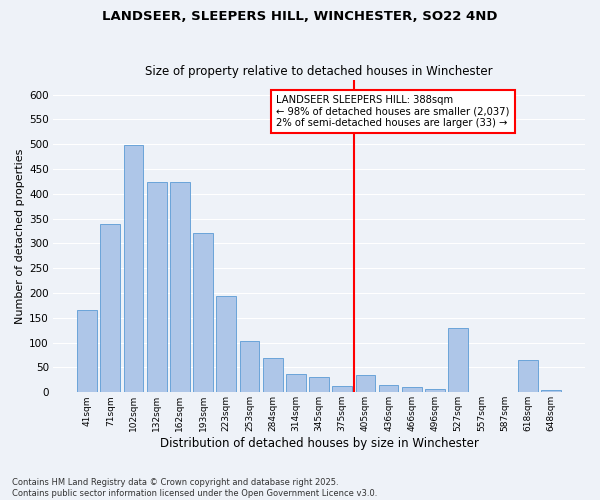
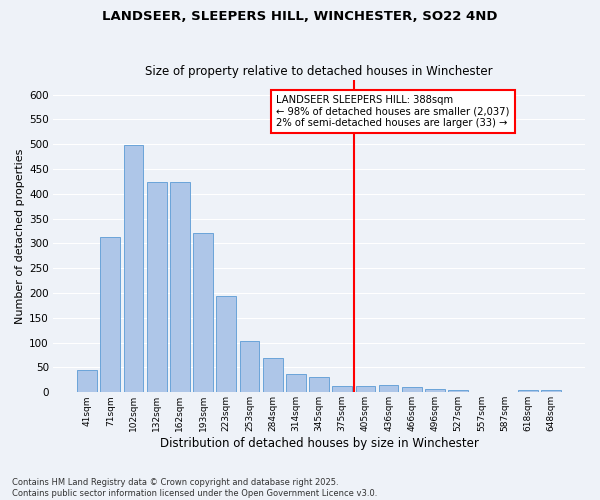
41sqm: 165 -> 45
71sqm: 340 -> 312
405sqm: 35 -> 12
527sqm: 130 -> 5
618sqm: 65 -> 4
